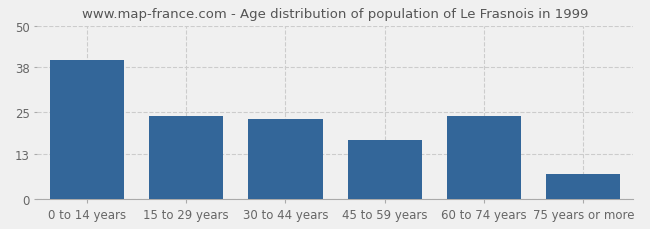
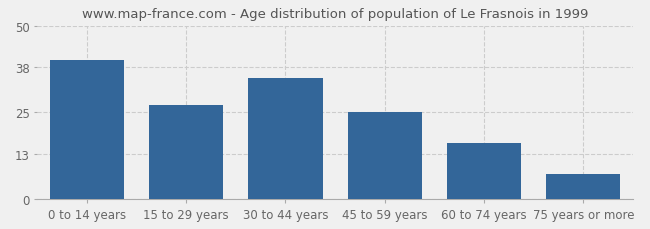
15 to 29 years: 24 -> 27
30 to 44 years: 23 -> 35
45 to 59 years: 17 -> 25
60 to 74 years: 24 -> 16
